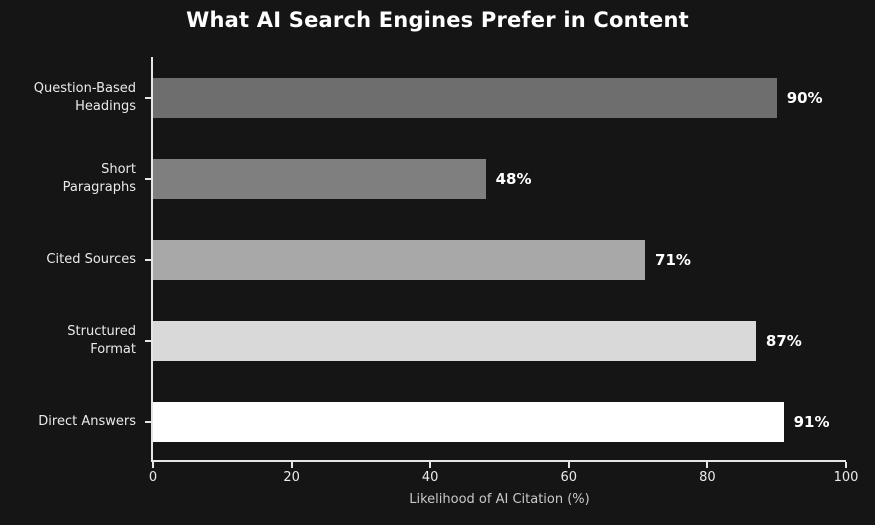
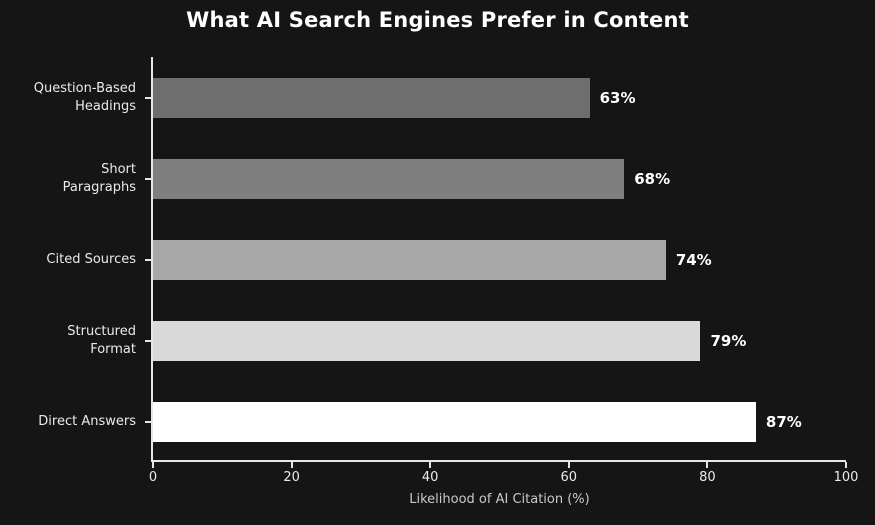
Question-Based Headings: 90% -> 63%
Short Paragraphs: 48% -> 68%
Cited Sources: 71% -> 74%
Structured Format: 87% -> 79%
Direct Answers: 91% -> 87%
